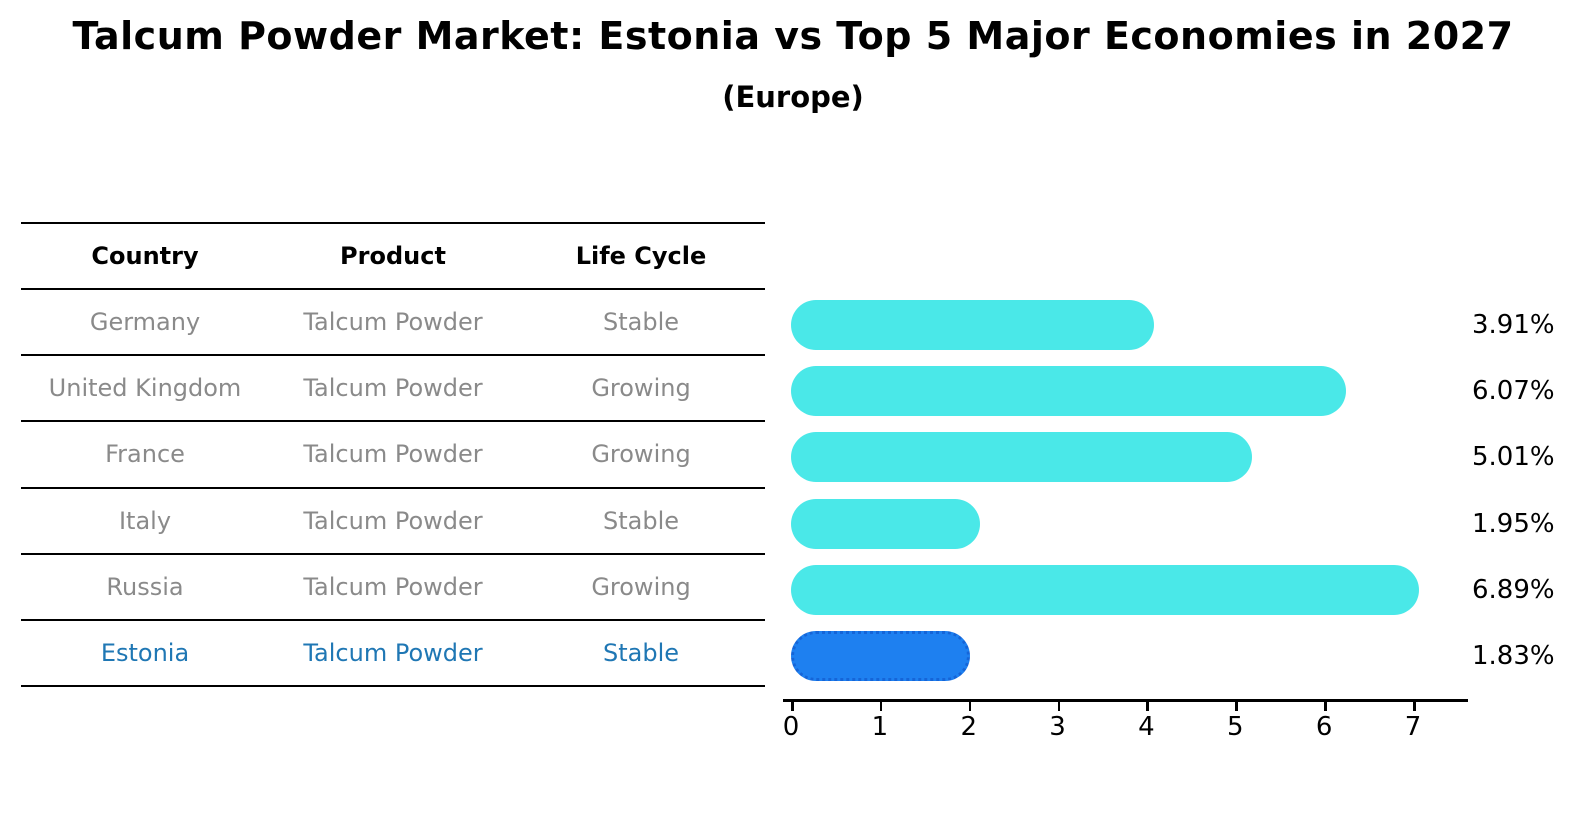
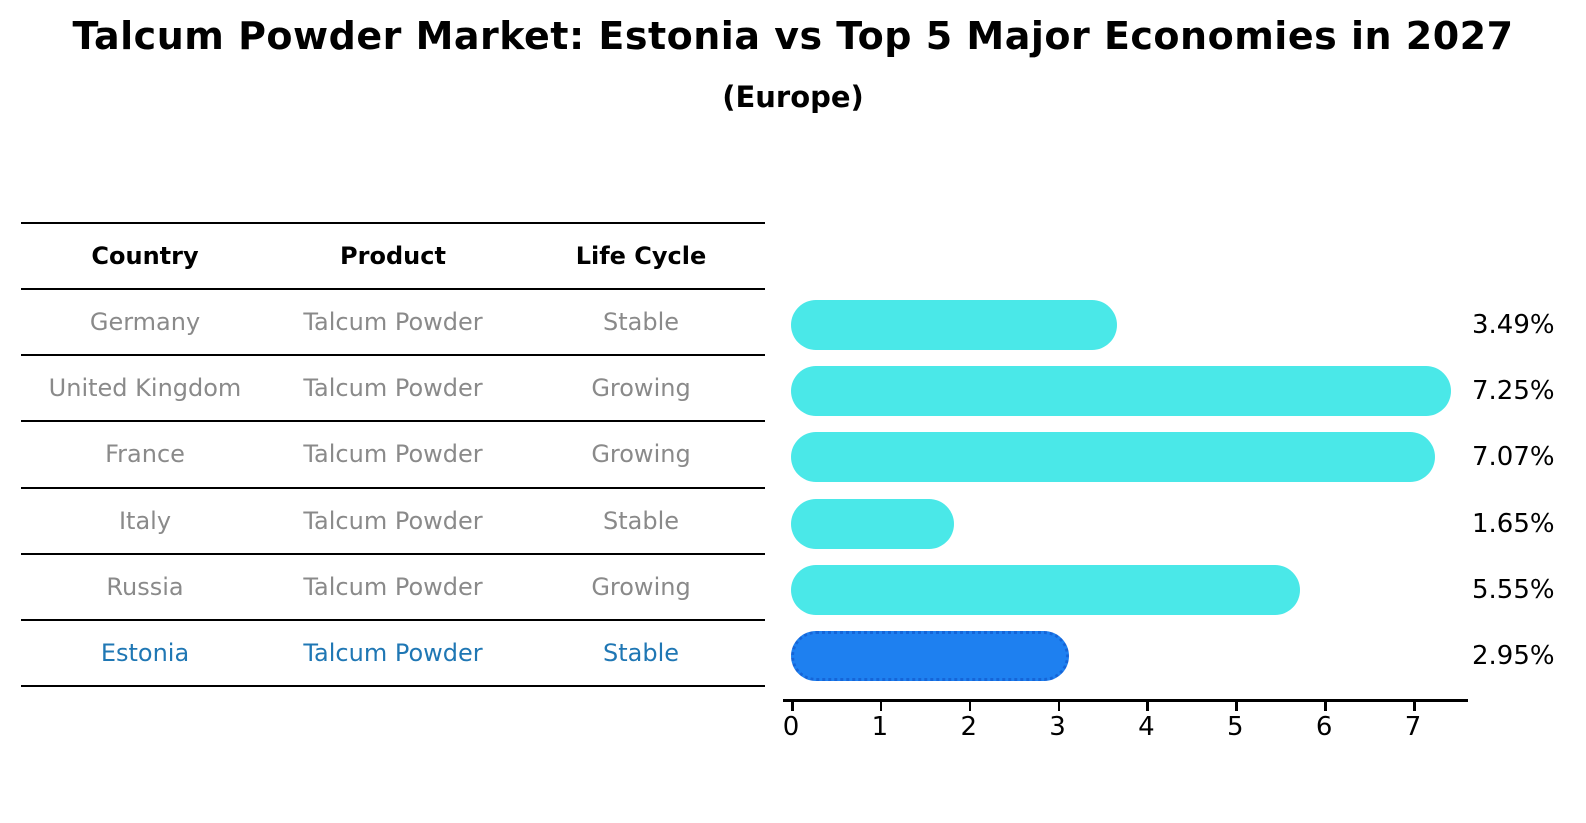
Germany: 3.91% -> 3.49%
United Kingdom: 6.07% -> 7.25%
France: 5.01% -> 7.07%
Italy: 1.95% -> 1.65%
Russia: 6.89% -> 5.55%
Estonia: 1.83% -> 2.95%
